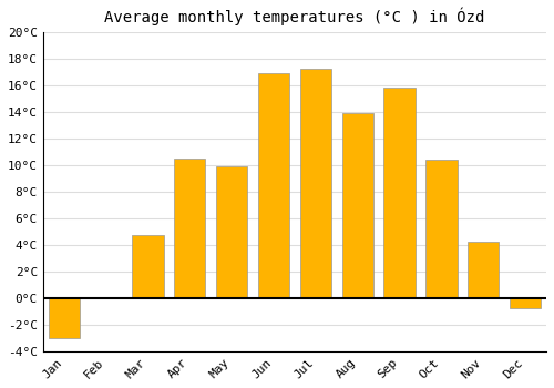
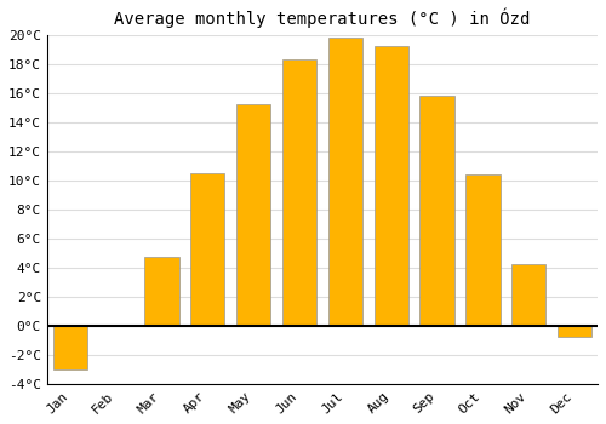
May: 9.9°C -> 15.2°C
Jun: 16.9°C -> 18.3°C
Jul: 17.2°C -> 19.8°C
Aug: 13.9°C -> 19.2°C
